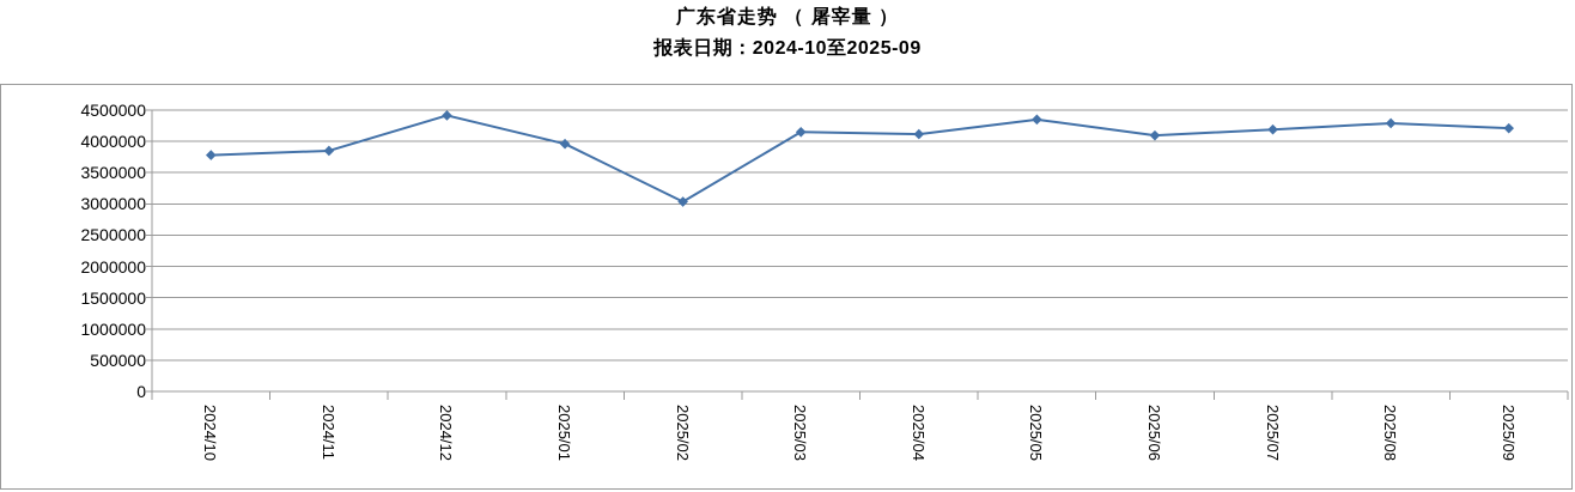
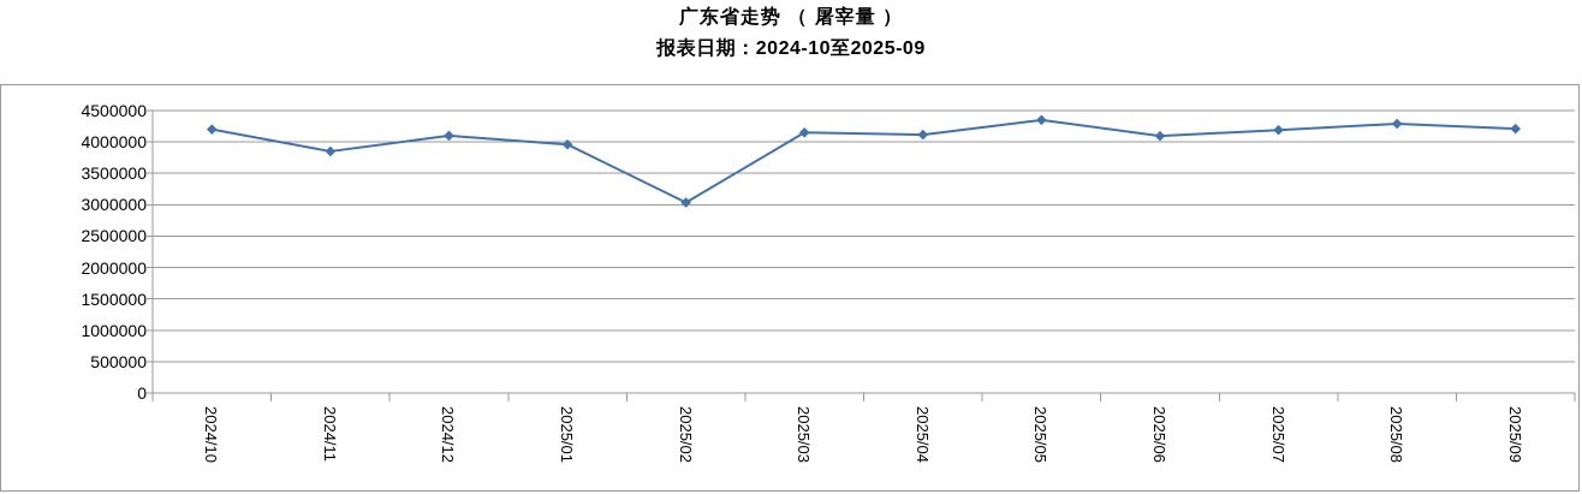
2024/10: 3800000 -> 4200000
2024/12: 4400000 -> 4100000
